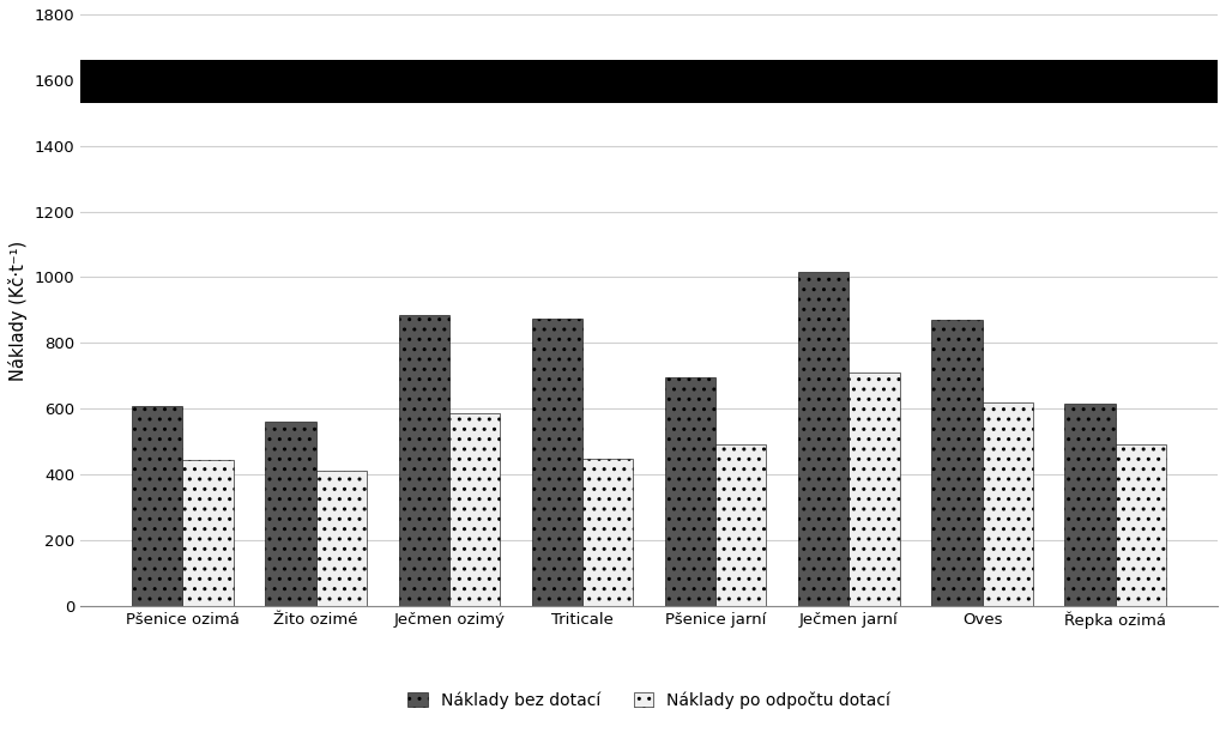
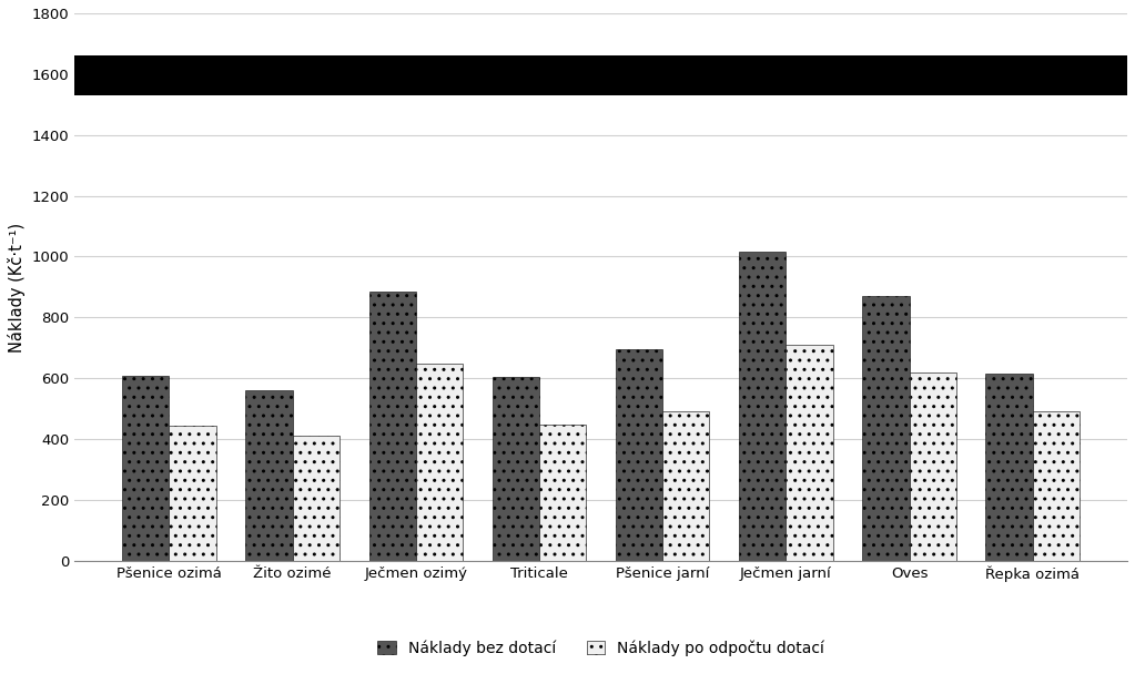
Náklady po odpočtu dotací/Ječmen ozimý: 585 -> 648
Náklady bez dotací/Triticale: 875 -> 604
